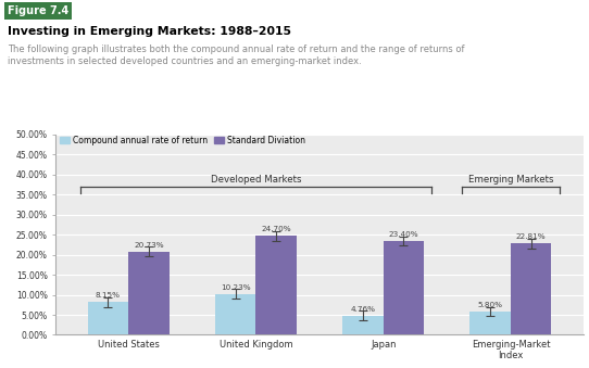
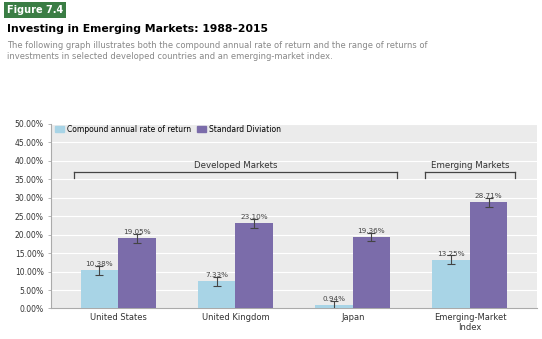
Compound annual rate of return/United States: 8.15% -> 10.38%
Standard Diviation/United States: 20.73% -> 19.05%
Compound annual rate of return/United Kingdom: 10.23% -> 7.33%
Standard Diviation/United Kingdom: 24.70% -> 23.10%
Compound annual rate of return/Japan: 4.76% -> 0.94%
Standard Diviation/Japan: 23.40% -> 19.36%
Compound annual rate of return/Emerging-Market Index: 5.80% -> 13.25%
Standard Diviation/Emerging-Market Index: 22.81% -> 28.71%
